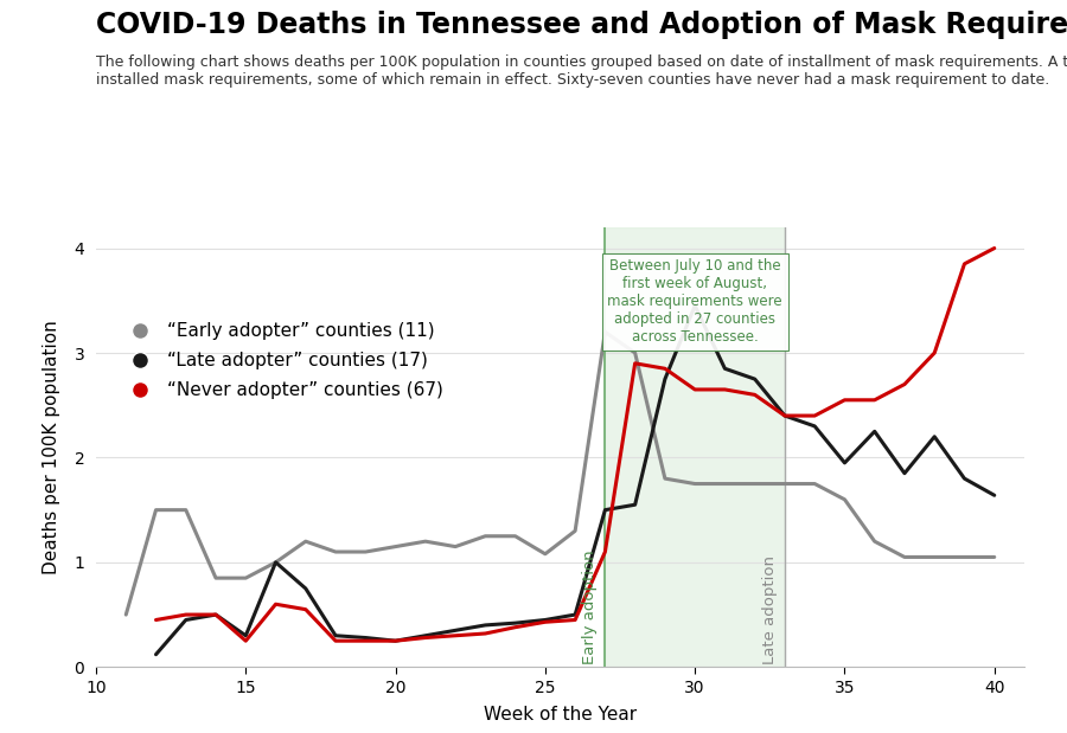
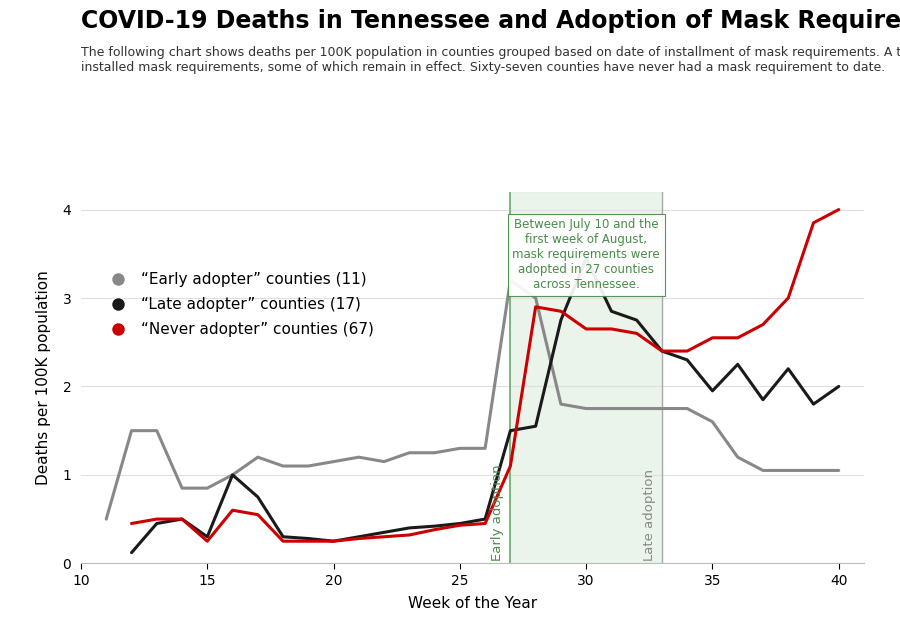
“Early adopter” counties (11)/25: 1.08 -> 1.30
“Late adopter” counties (17)/40: 1.64 -> 2.00
